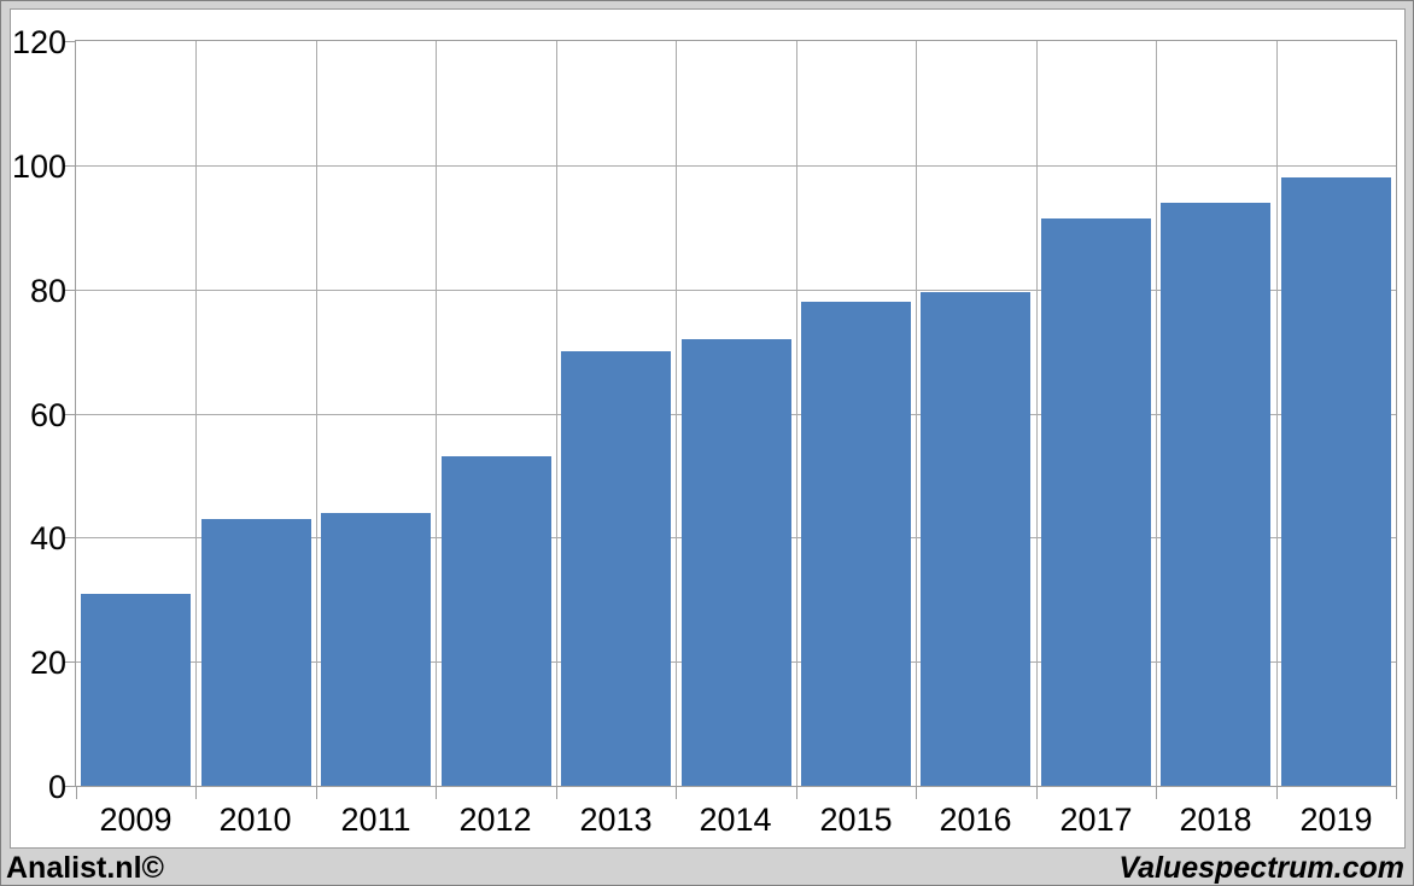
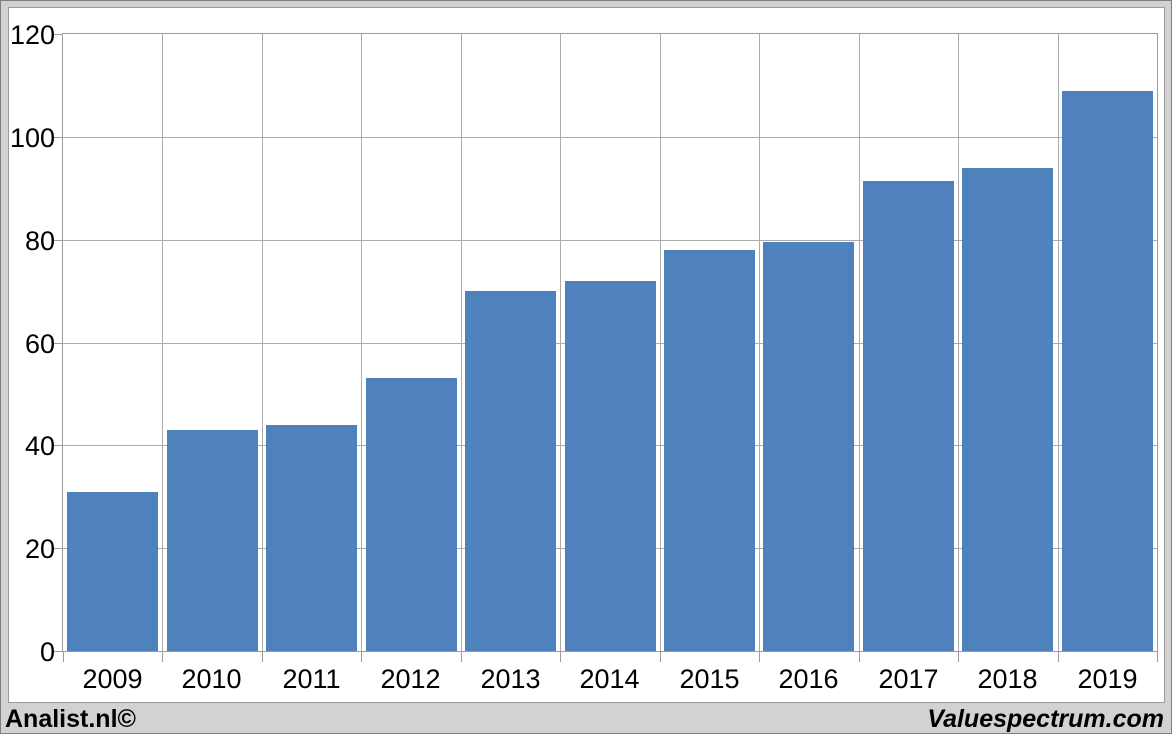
2019: 98 -> 109
